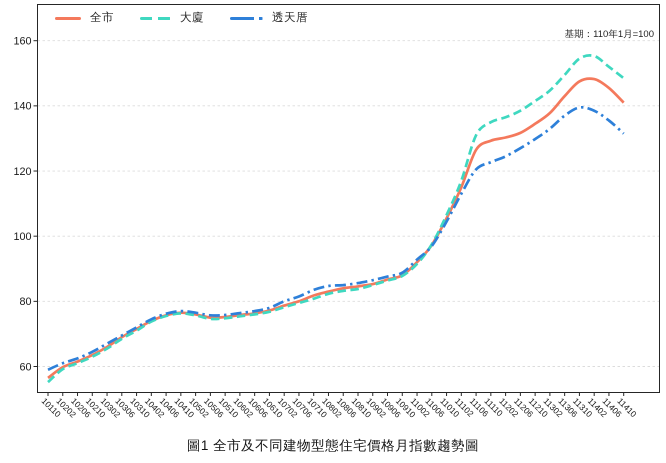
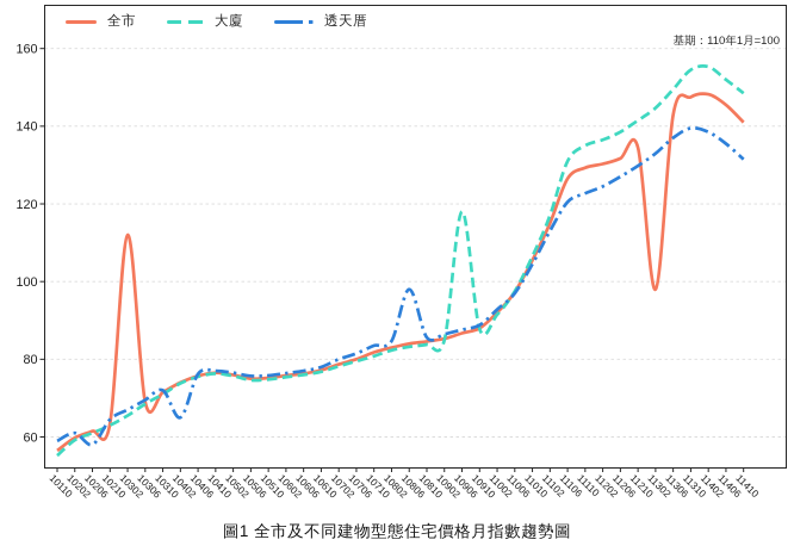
透天厝/10206: 62 -> 58
全市/10302: 66 -> 112
透天厝/10402: 74 -> 65
透天厝/10806: 85 -> 98
大廈/10906: 86 -> 118
全市/11302: 138 -> 98
